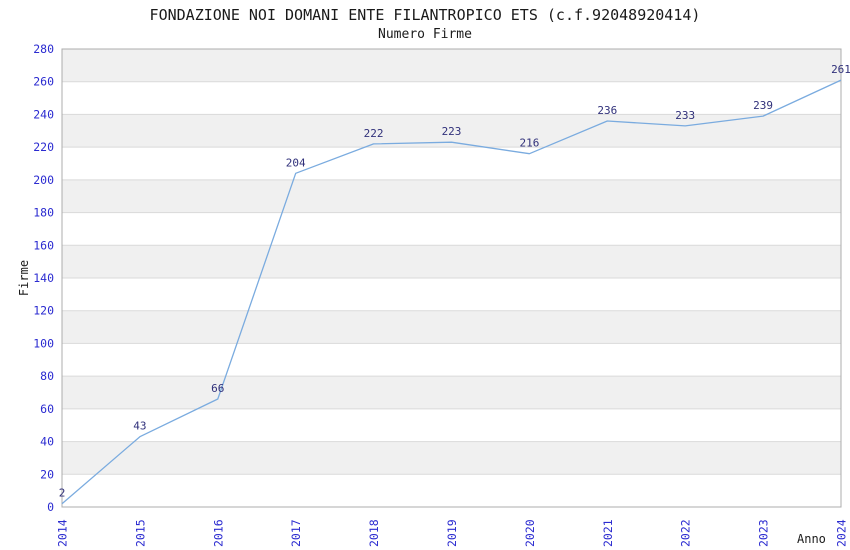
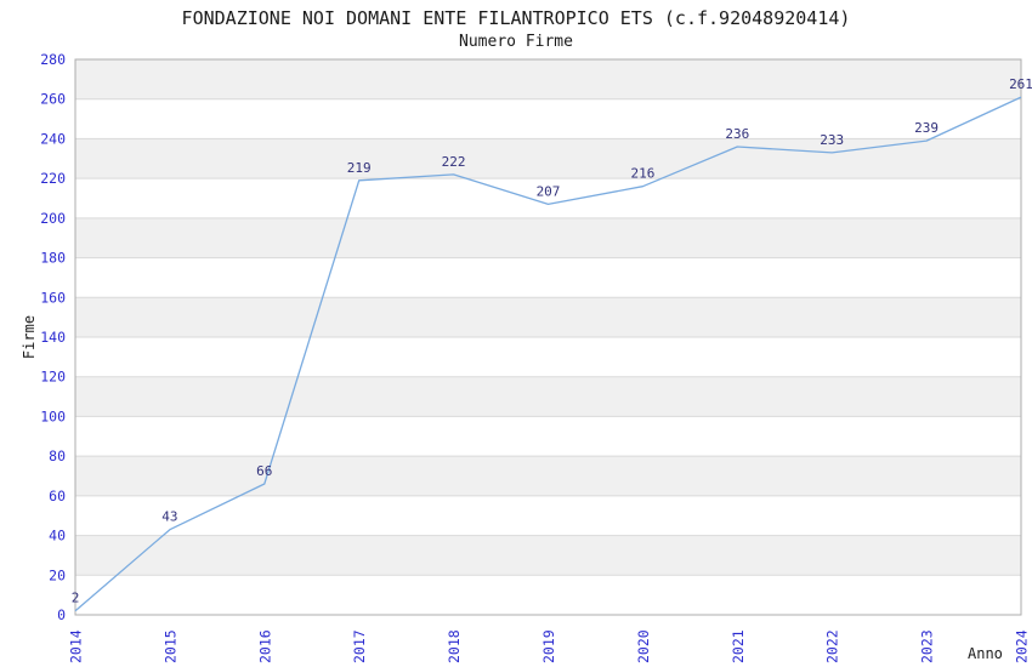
2017: 204 -> 219
2019: 223 -> 207
